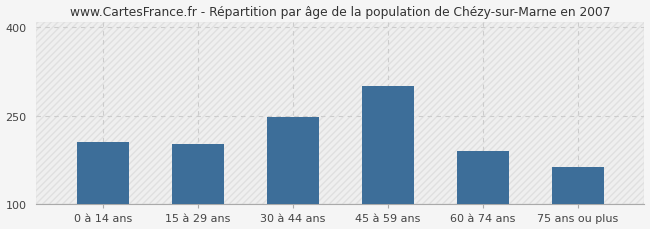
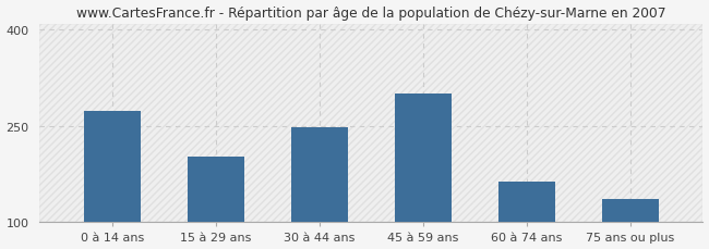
0 à 14 ans: 205 -> 274
60 à 74 ans: 190 -> 164
75 ans ou plus: 163 -> 136
